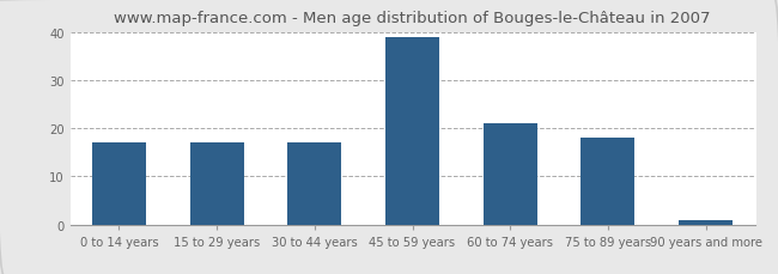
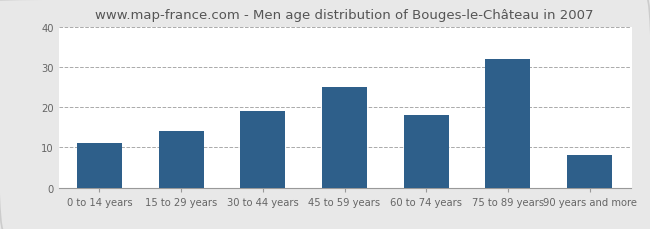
0 to 14 years: 17 -> 11
15 to 29 years: 17 -> 14
30 to 44 years: 17 -> 19
45 to 59 years: 39 -> 25
60 to 74 years: 21 -> 18
75 to 89 years: 18 -> 32
90 years and more: 1 -> 8
